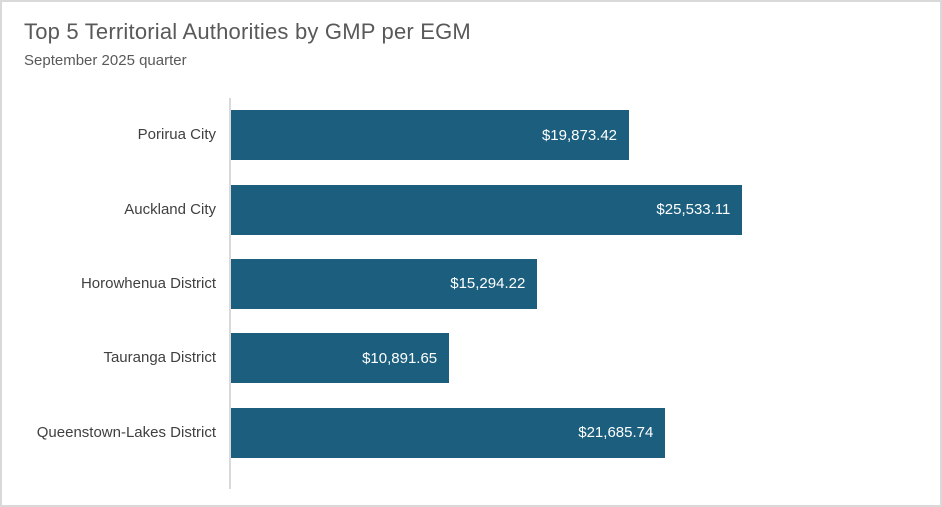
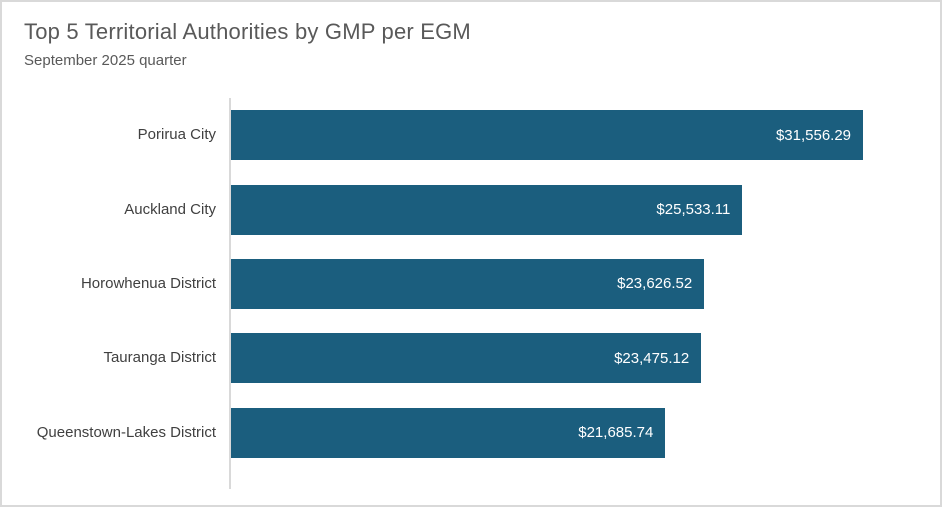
Porirua City: $19,873.42 -> $31,556.29
Horowhenua District: $15,294.22 -> $23,626.52
Tauranga District: $10,891.65 -> $23,475.12
